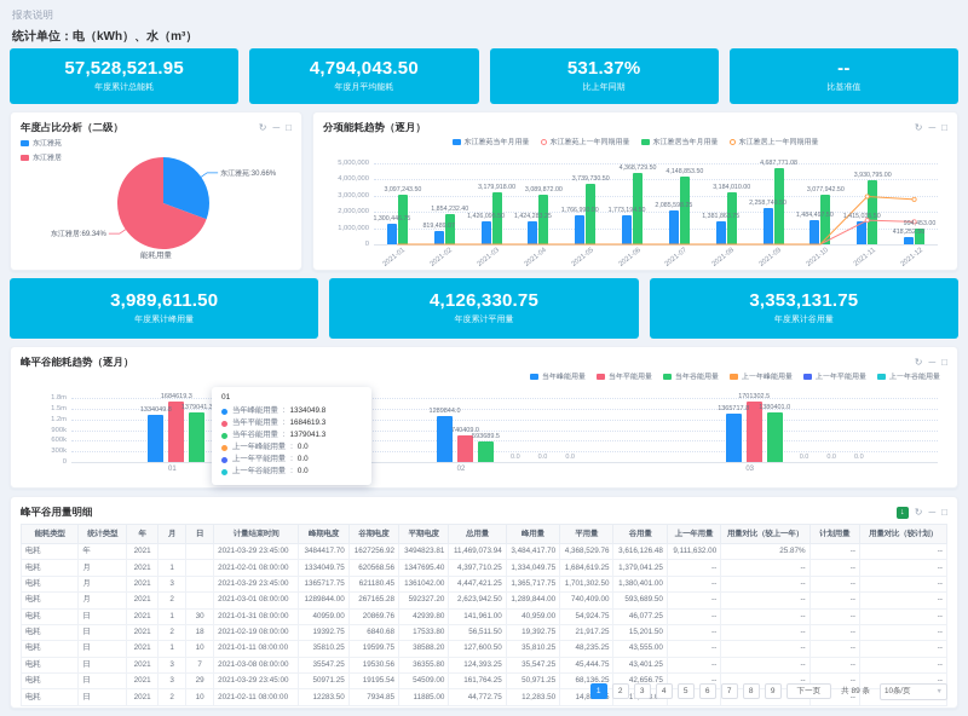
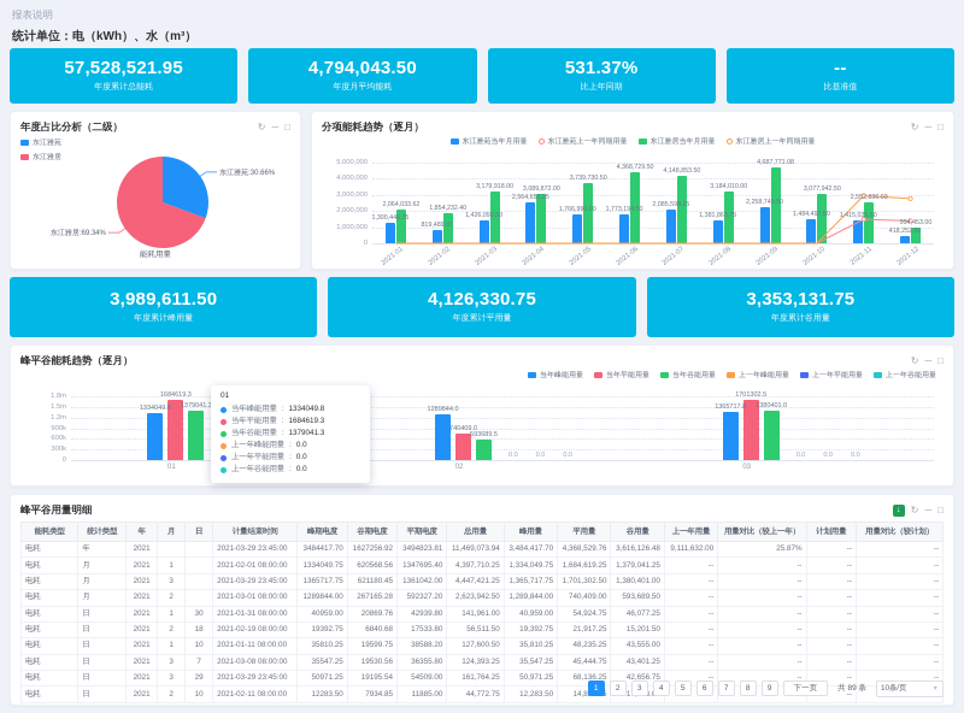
分项能耗趋势（逐月）/东江雅居当年月用量/2021-01: 3,097,243.50 -> 2,064,033.62
分项能耗趋势（逐月）/东江雅苑当年月用量/2021-04: 1,424,283.25 -> 2,564,655.25
分项能耗趋势（逐月）/东江雅居当年月用量/2021-11: 3,930,795.00 -> 2,552,836.03
